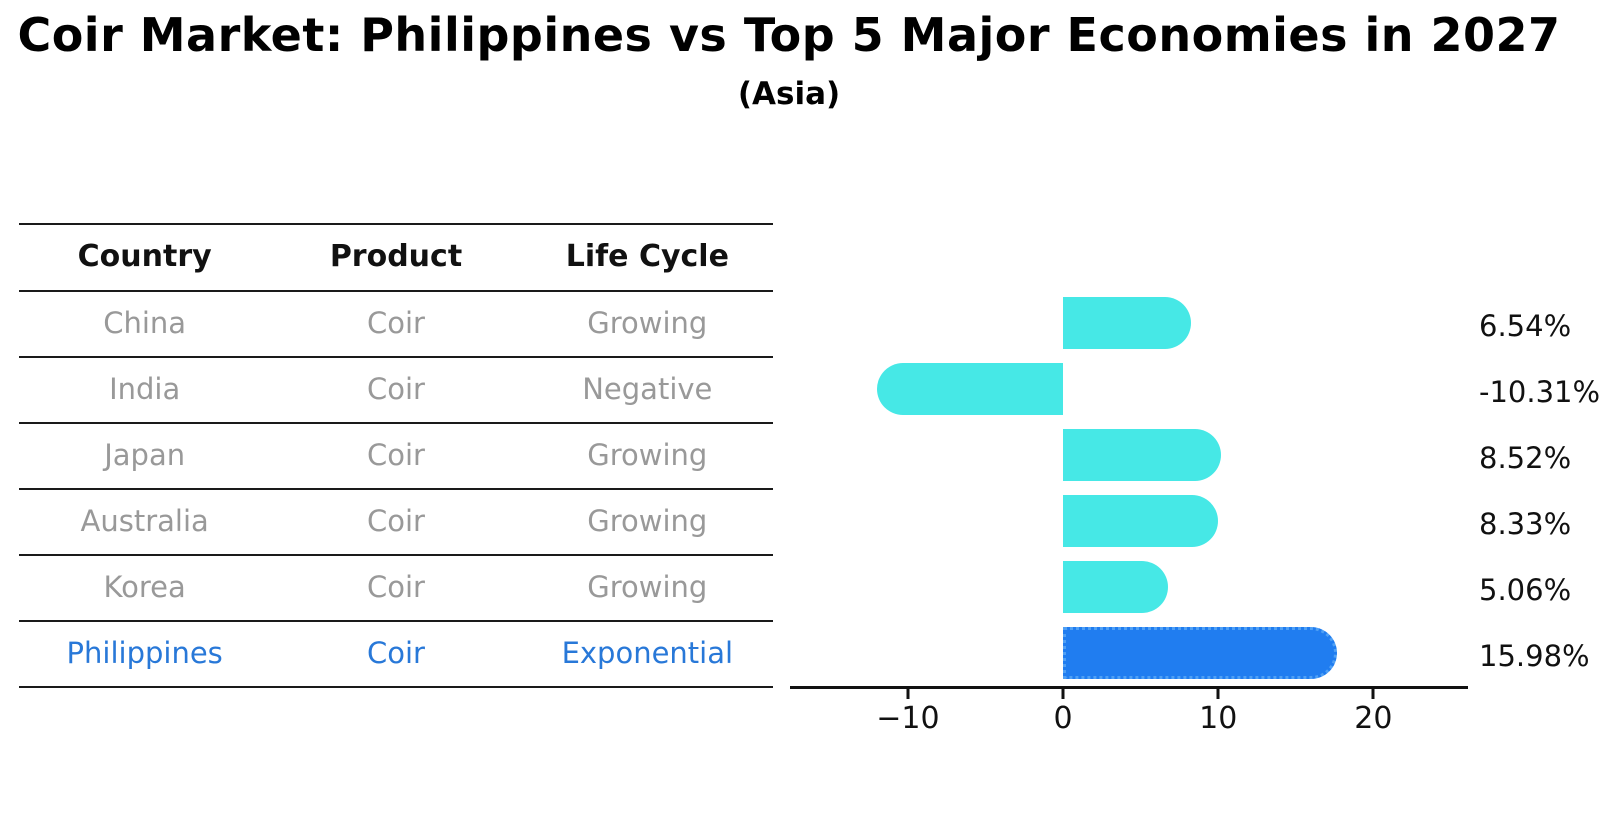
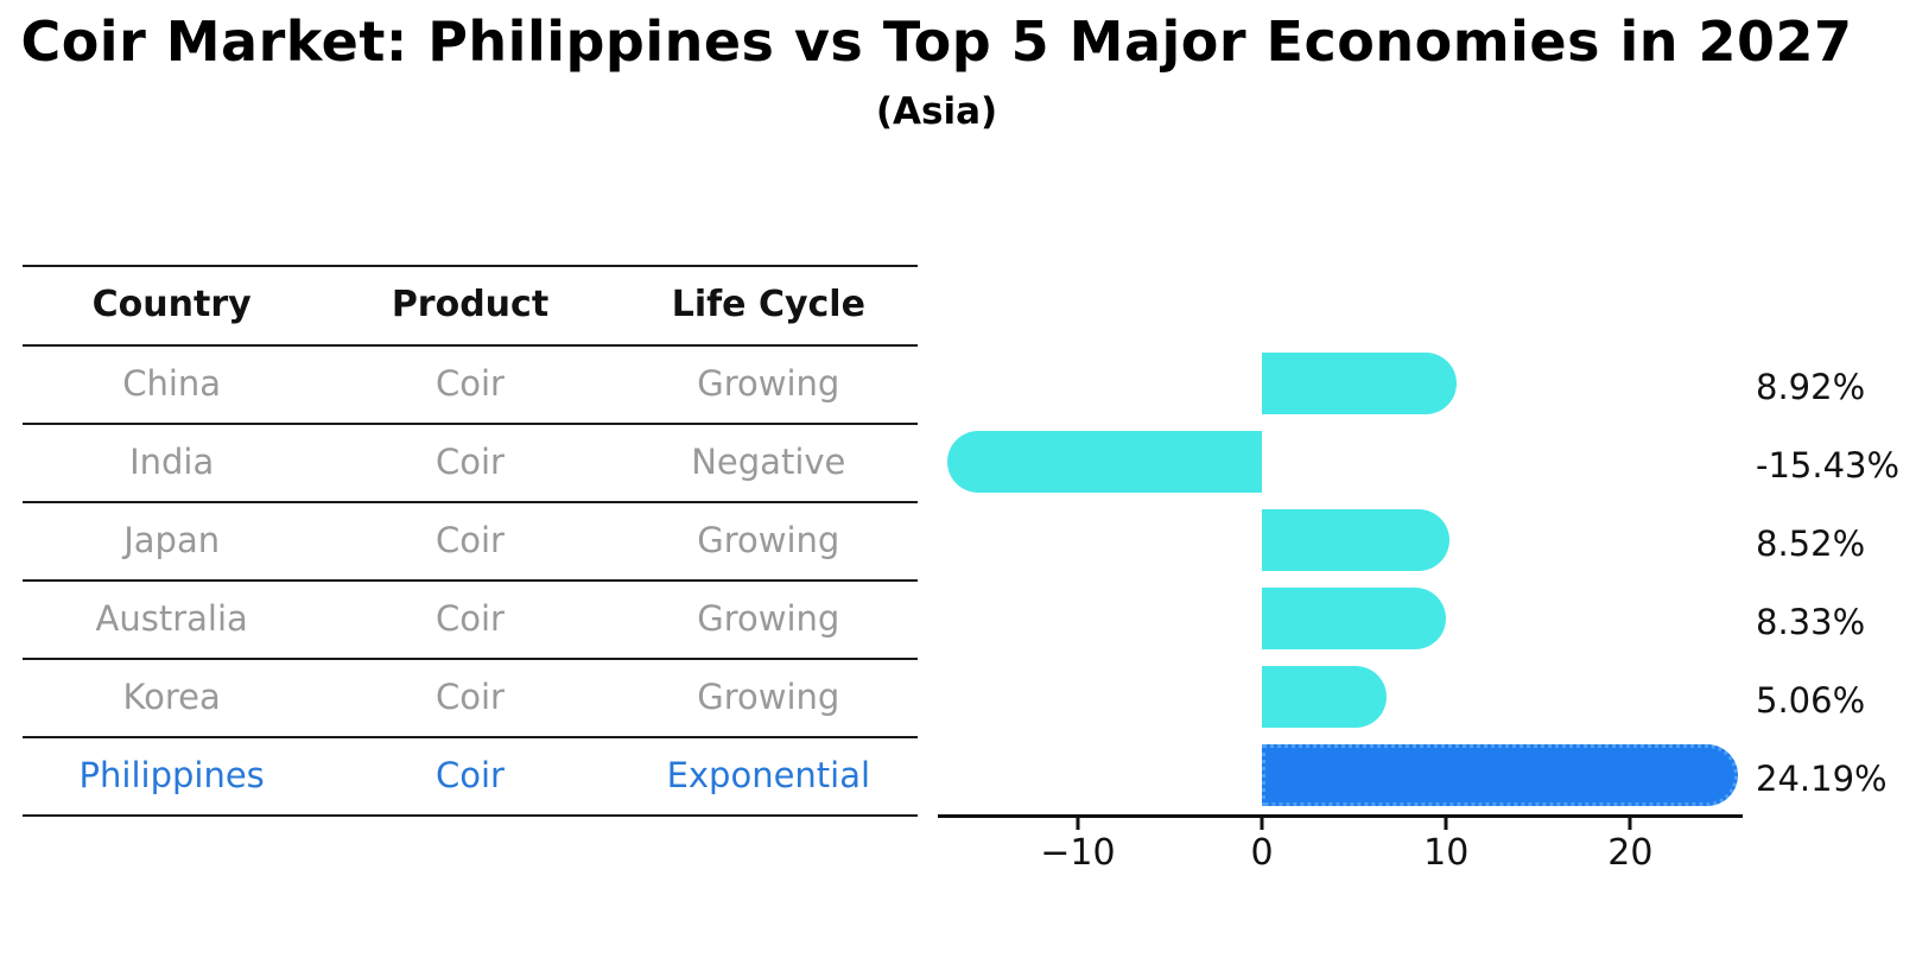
China: 6.54% -> 8.92%
India: -10.31% -> -15.43%
Philippines: 15.98% -> 24.19%
